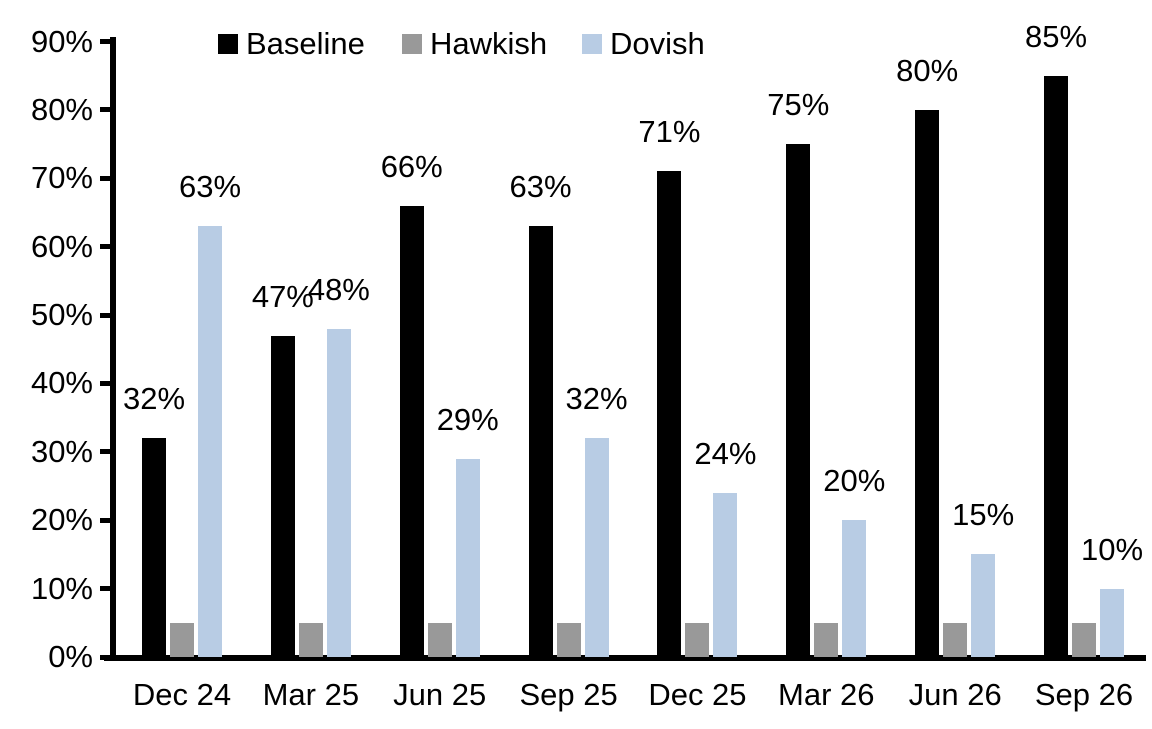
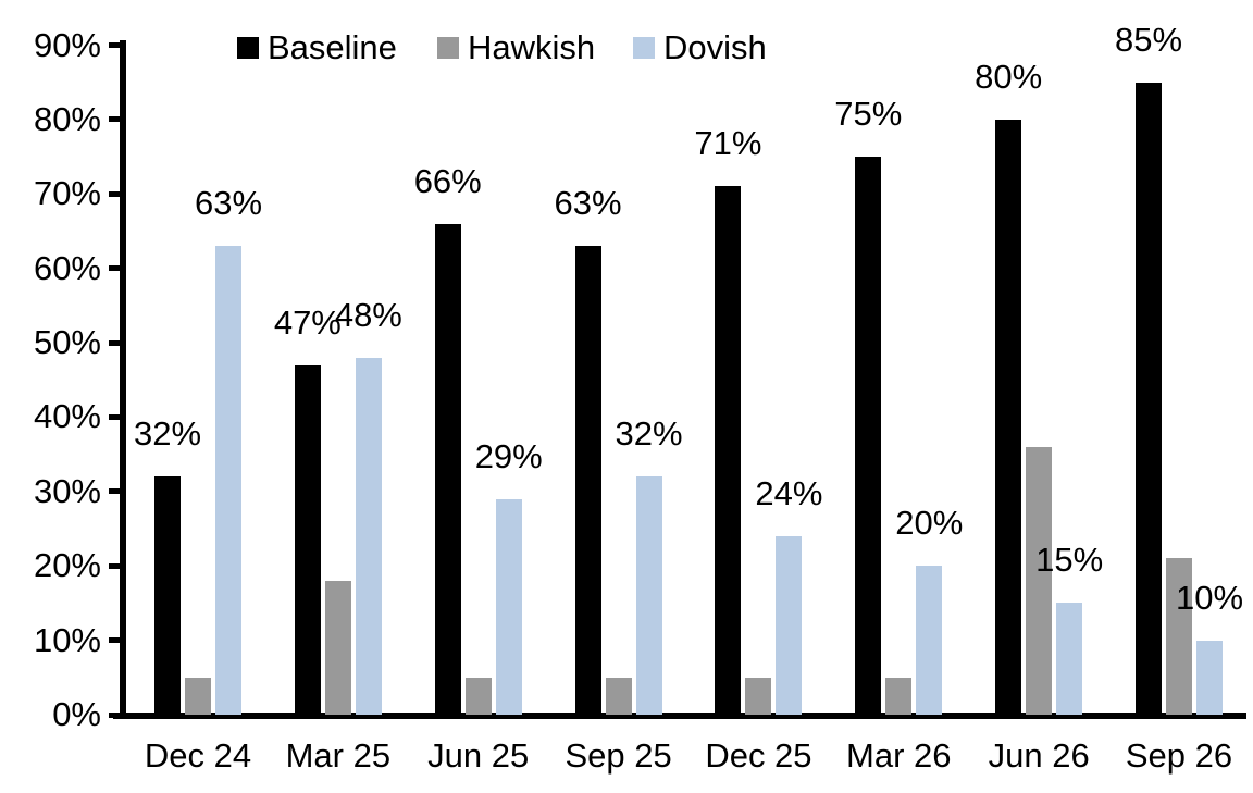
Hawkish/Mar 25: 5% -> 18%
Hawkish/Jun 26: 5% -> 36%
Hawkish/Sep 26: 5% -> 21%
